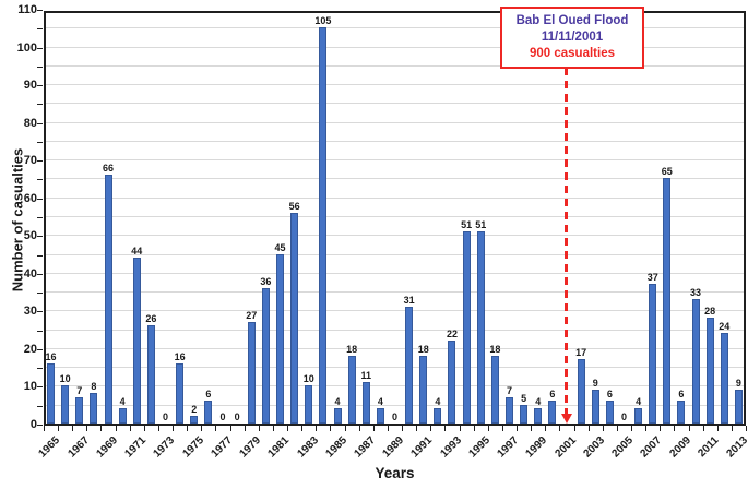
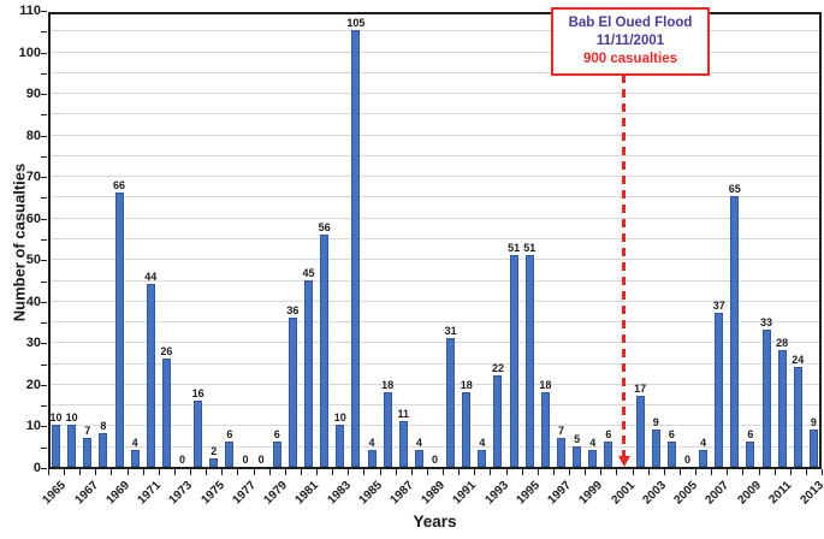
1965: 16 -> 10
1979: 27 -> 6
